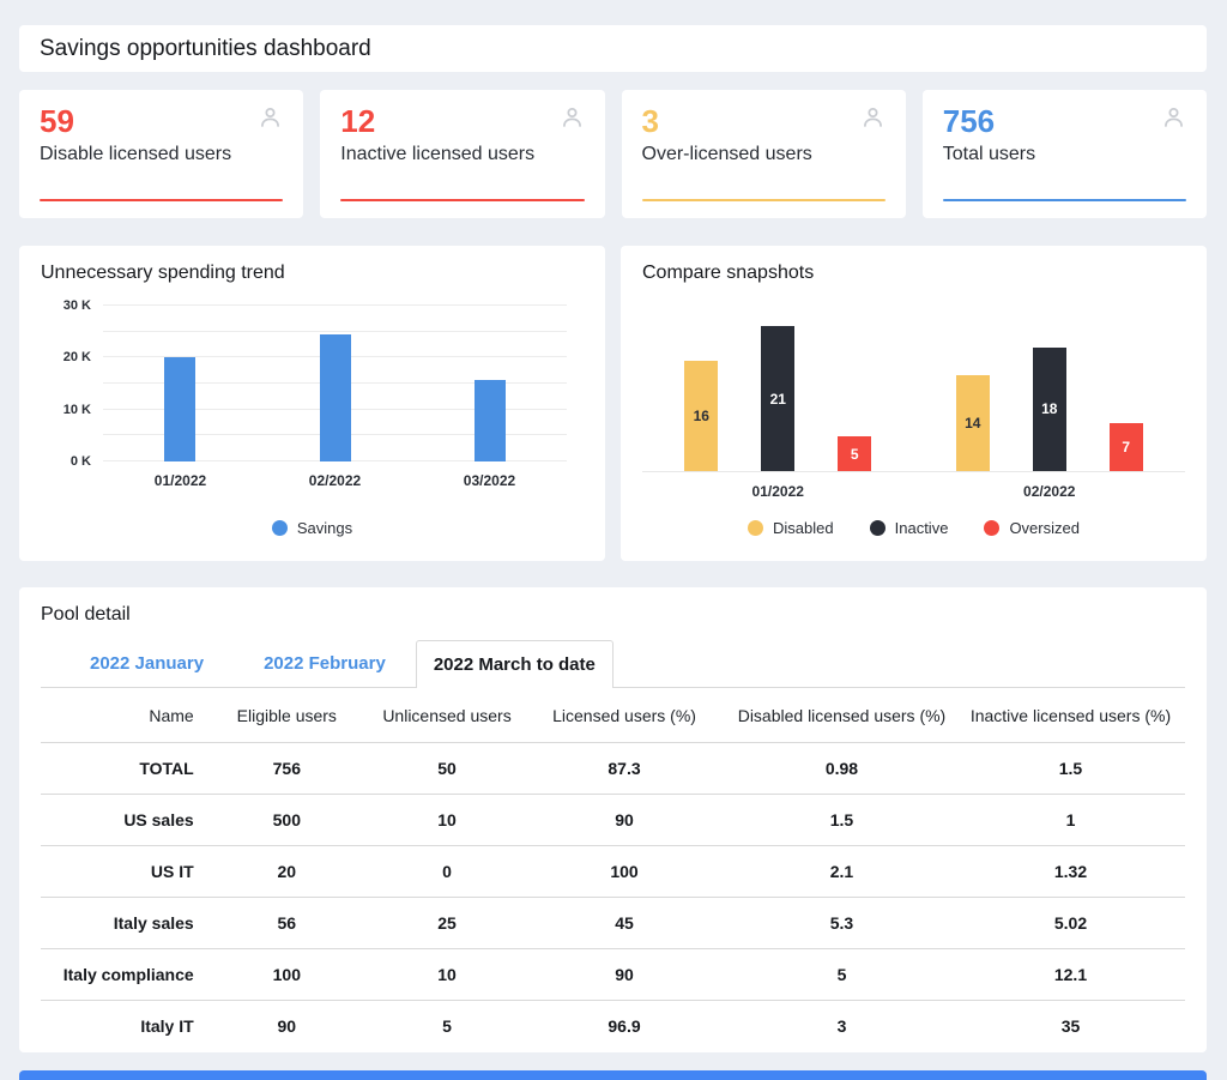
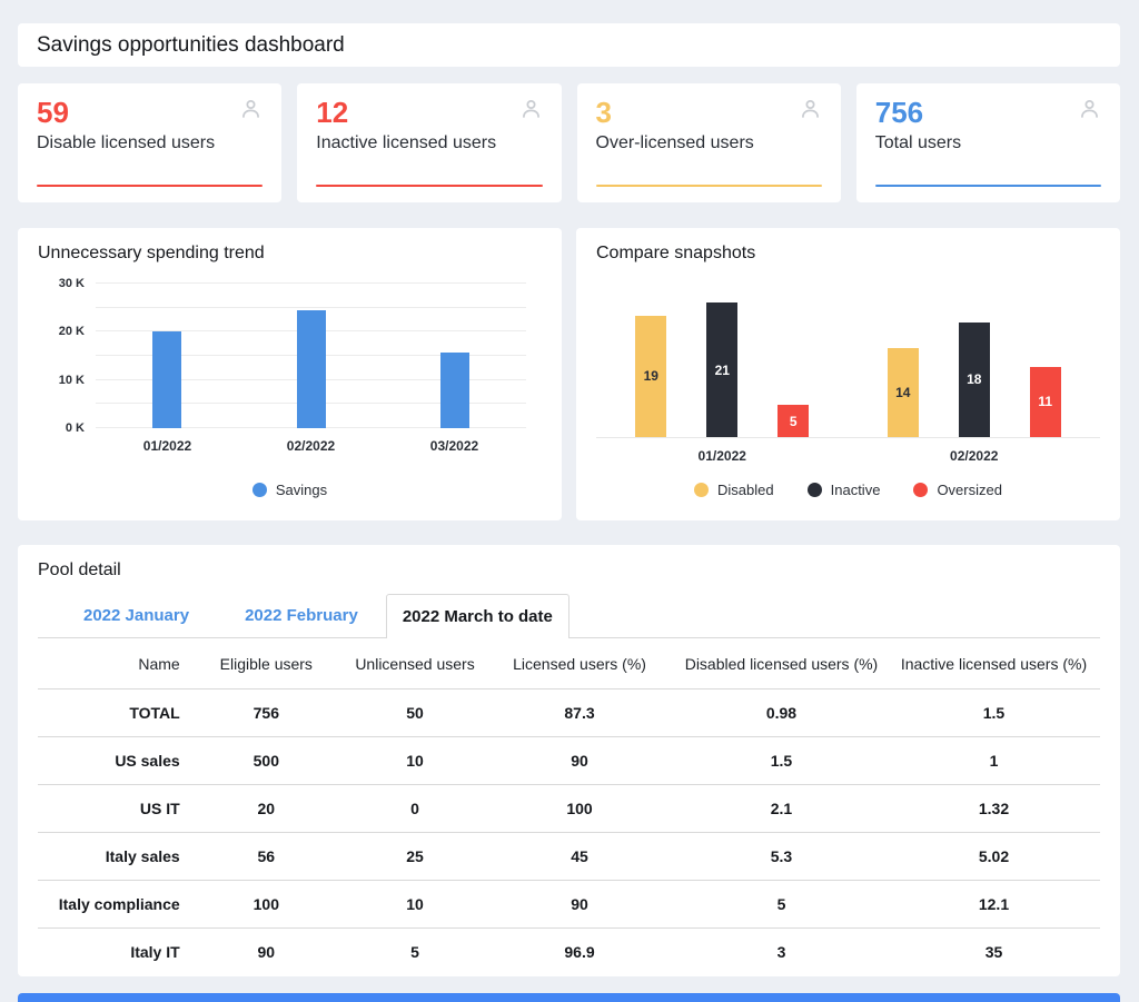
Compare snapshots/Disabled/01/2022: 16 -> 19
Compare snapshots/Oversized/02/2022: 7 -> 11
